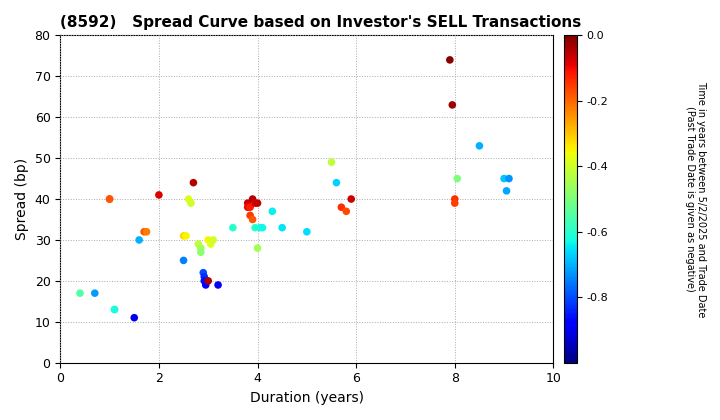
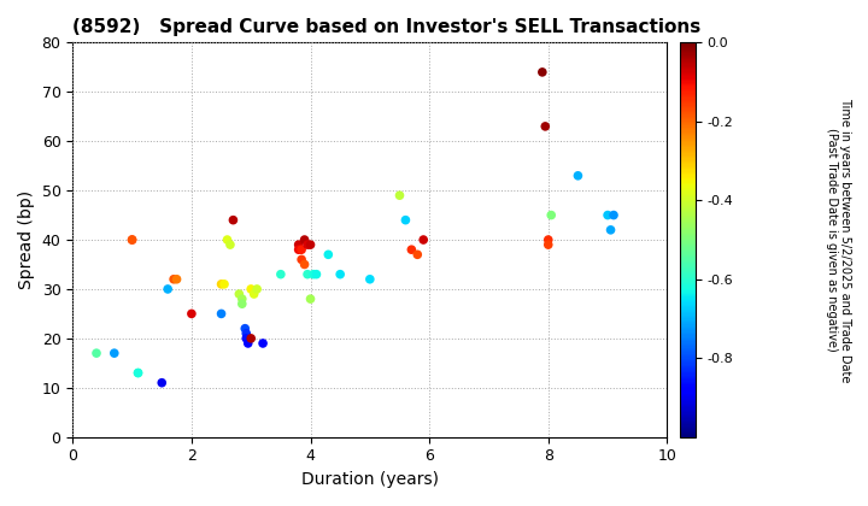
2: 41 -> 25
